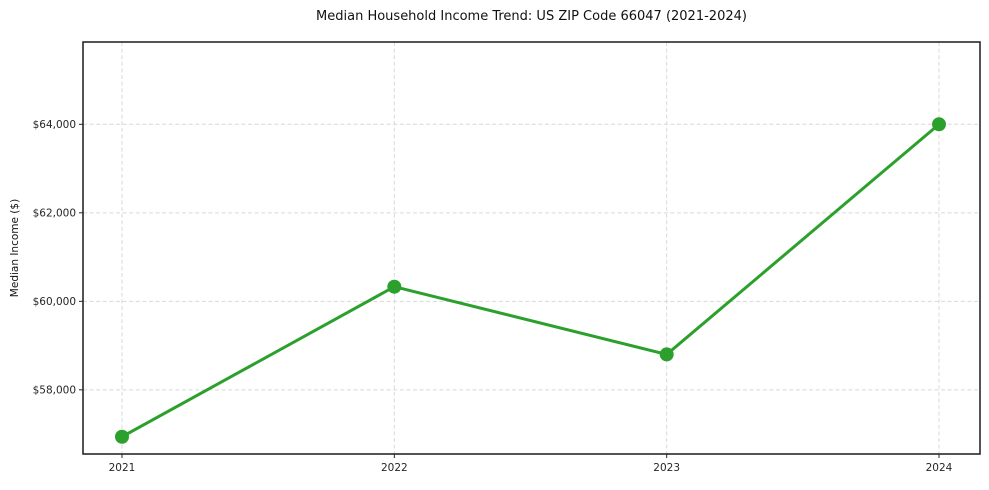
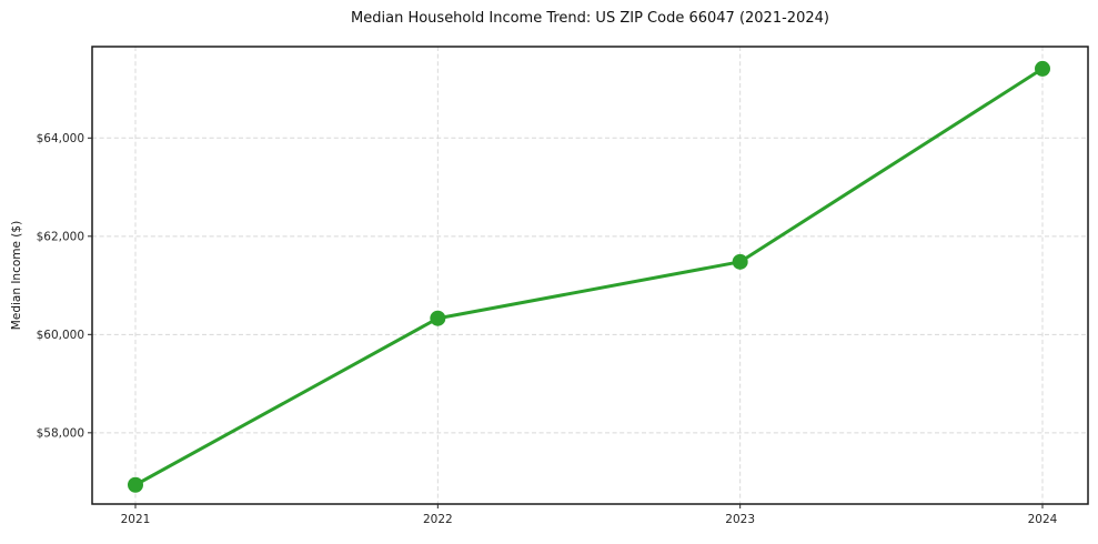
2023: $58800 -> $61500
2024: $64000 -> $65400
